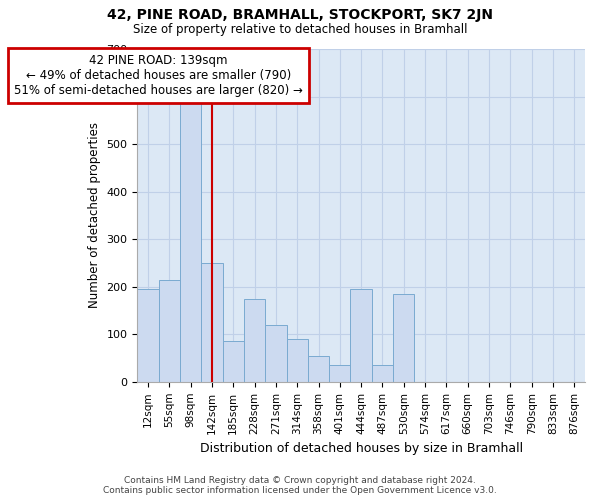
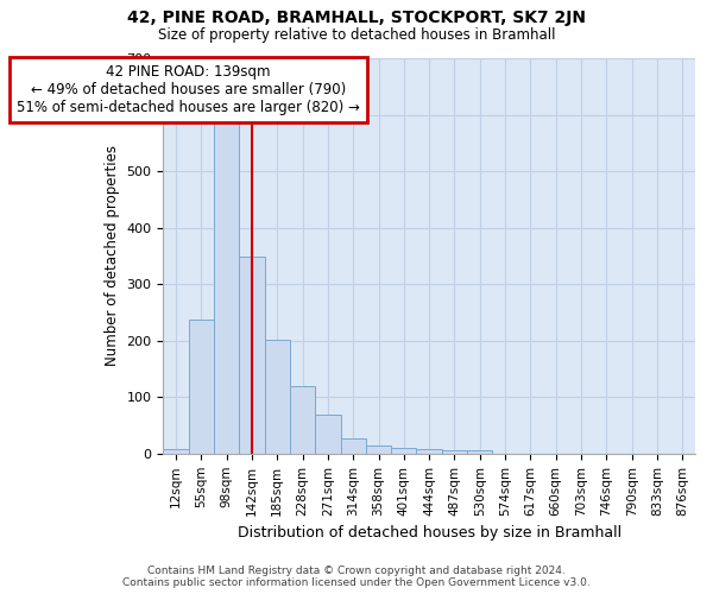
12sqm: 195 -> 7
55sqm: 215 -> 237
142sqm: 250 -> 348
185sqm: 85 -> 202
228sqm: 175 -> 120
271sqm: 120 -> 70
314sqm: 90 -> 27
358sqm: 55 -> 15
401sqm: 35 -> 10
444sqm: 195 -> 7
487sqm: 35 -> 5
530sqm: 185 -> 5
